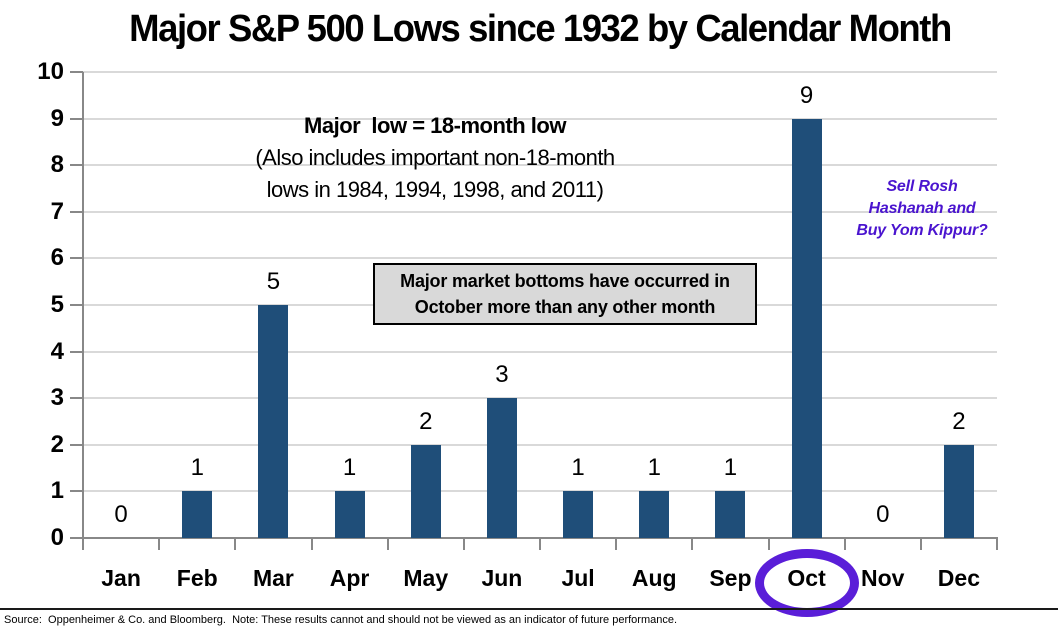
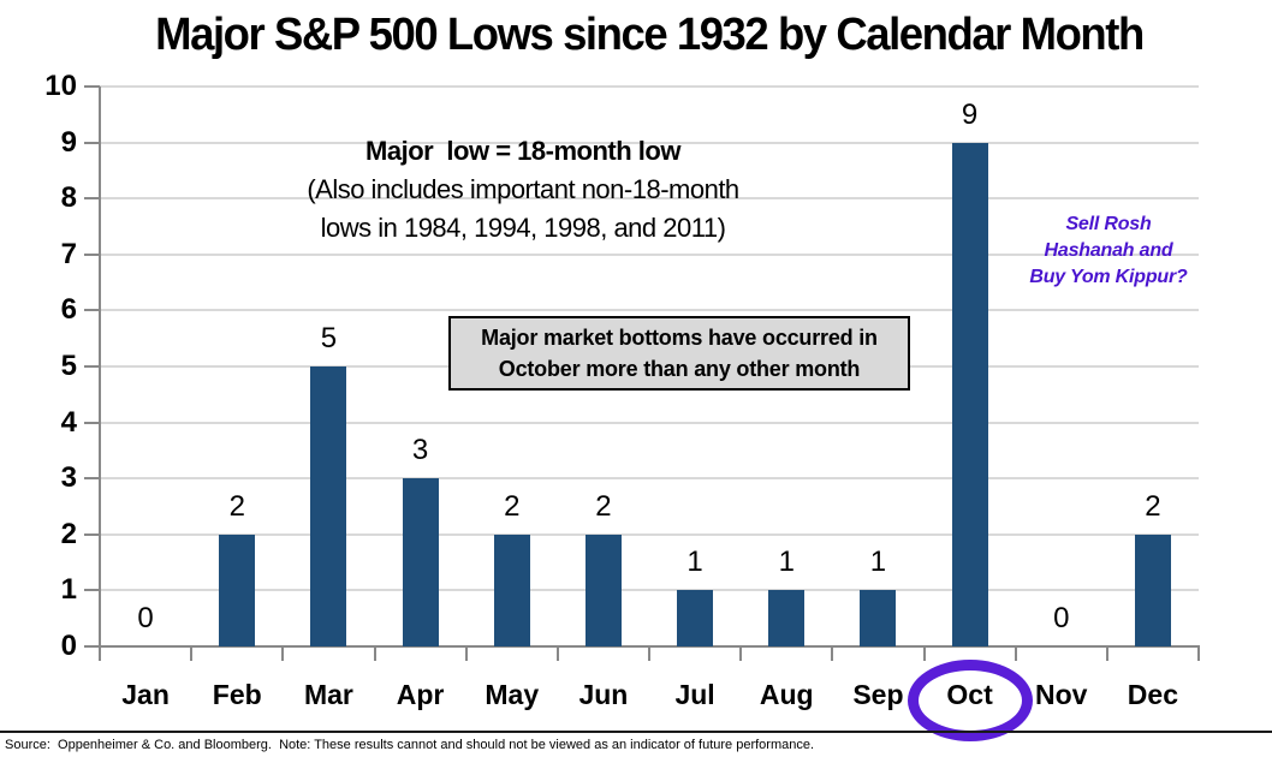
Feb: 1 -> 2
Apr: 1 -> 3
Jun: 3 -> 2
